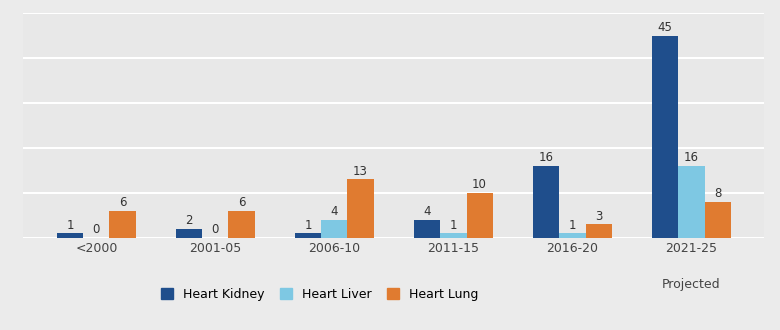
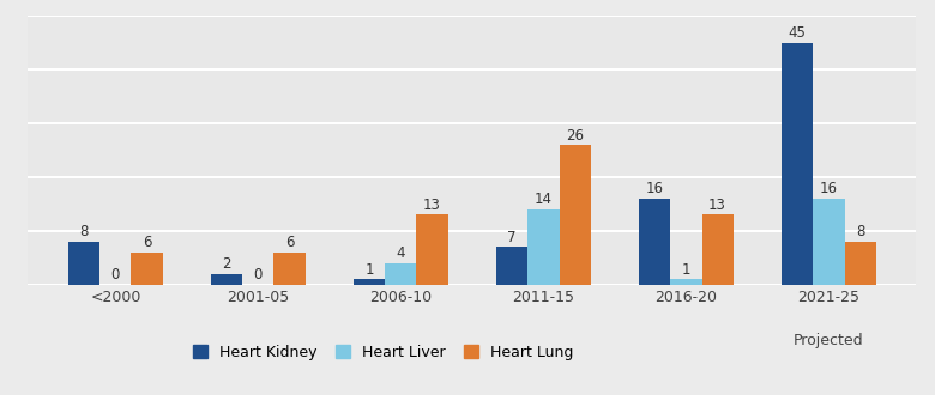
Heart Kidney/<2000: 1 -> 8
Heart Kidney/2011-15: 4 -> 7
Heart Liver/2011-15: 1 -> 14
Heart Lung/2011-15: 10 -> 26
Heart Lung/2016-20: 3 -> 13
